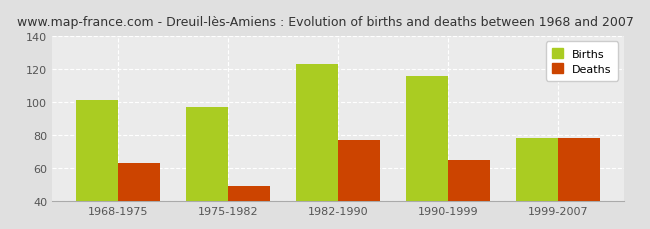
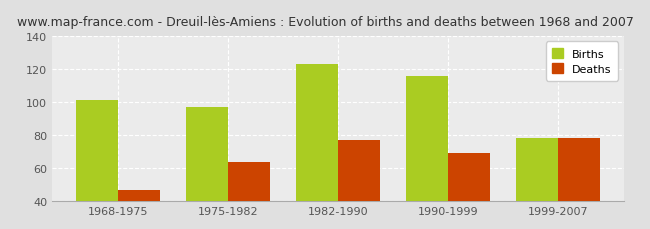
Deaths/1968-1975: 63 -> 47
Deaths/1975-1982: 49 -> 64
Deaths/1990-1999: 65 -> 69
